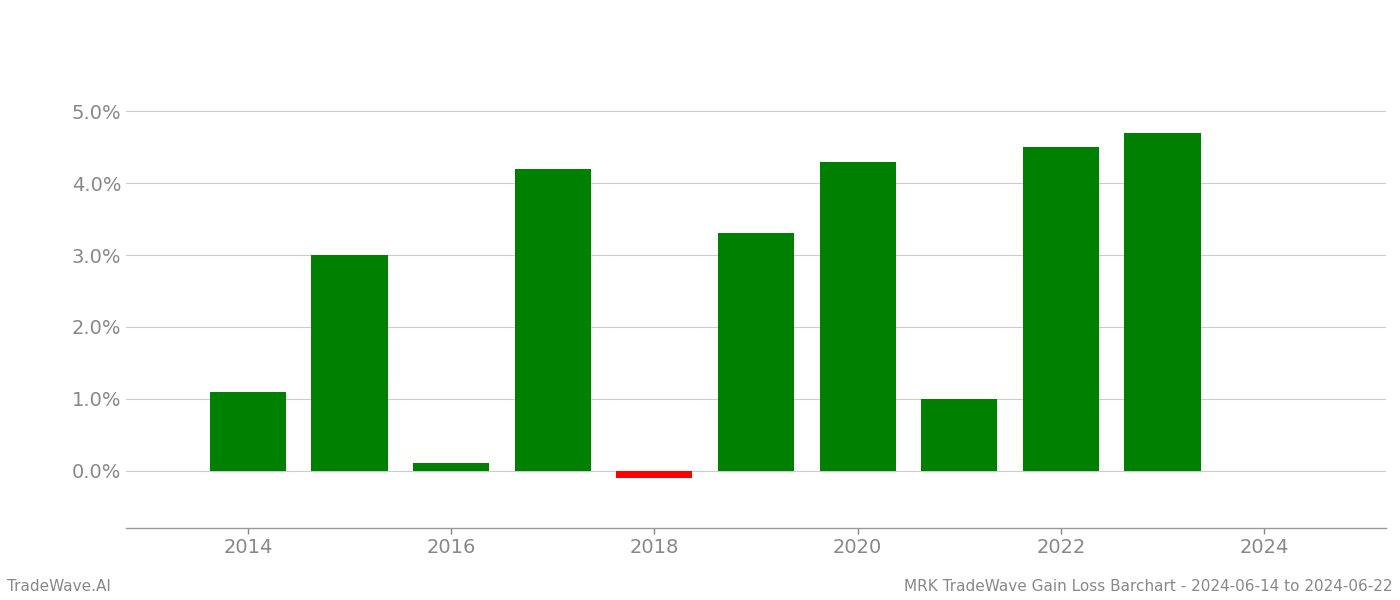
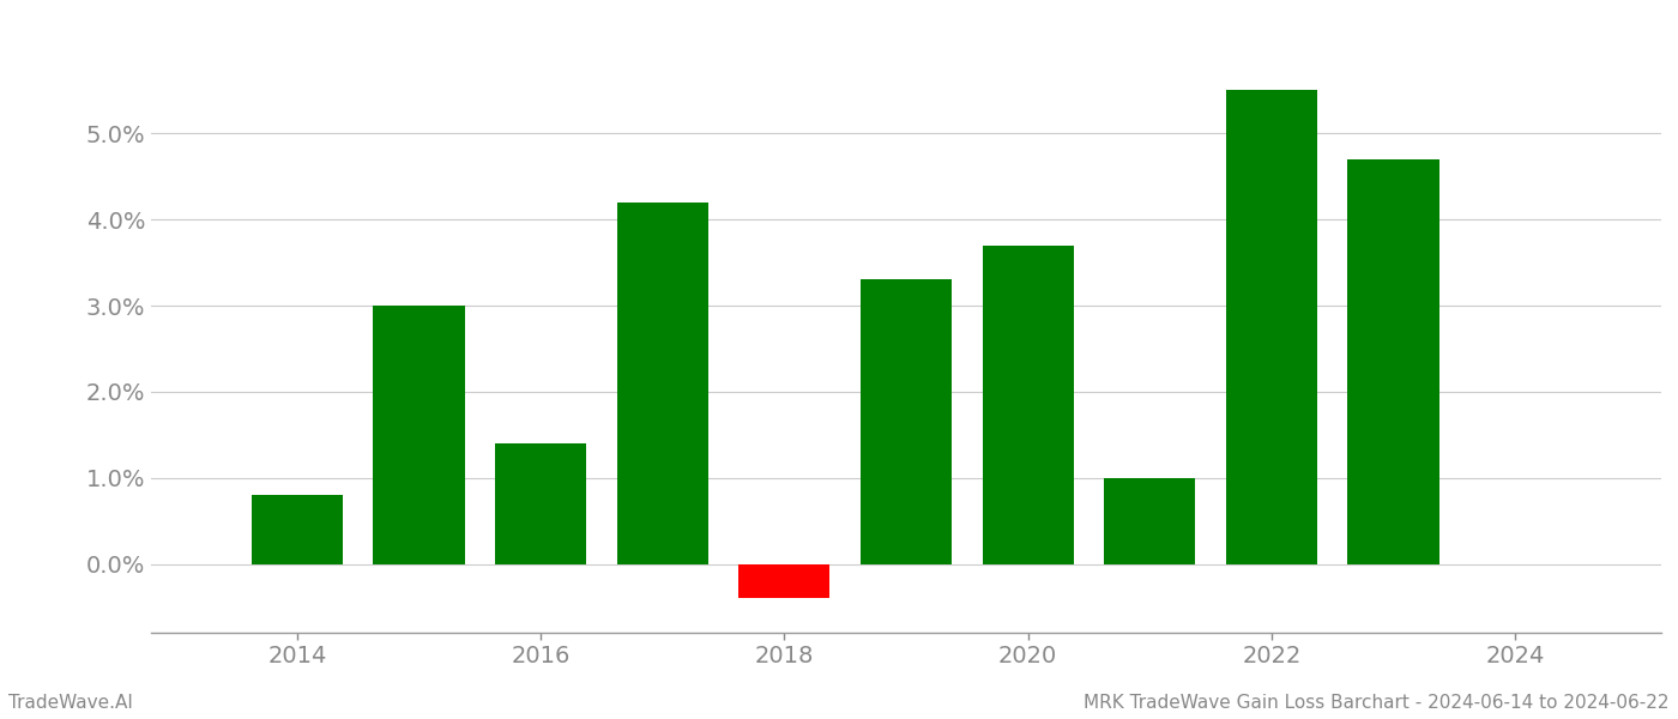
2014: 1.1% -> 0.8%
2016: 0.1% -> 1.4%
2018: -0.1% -> -0.4%
2020: 4.3% -> 3.7%
2022: 4.5% -> 5.5%
